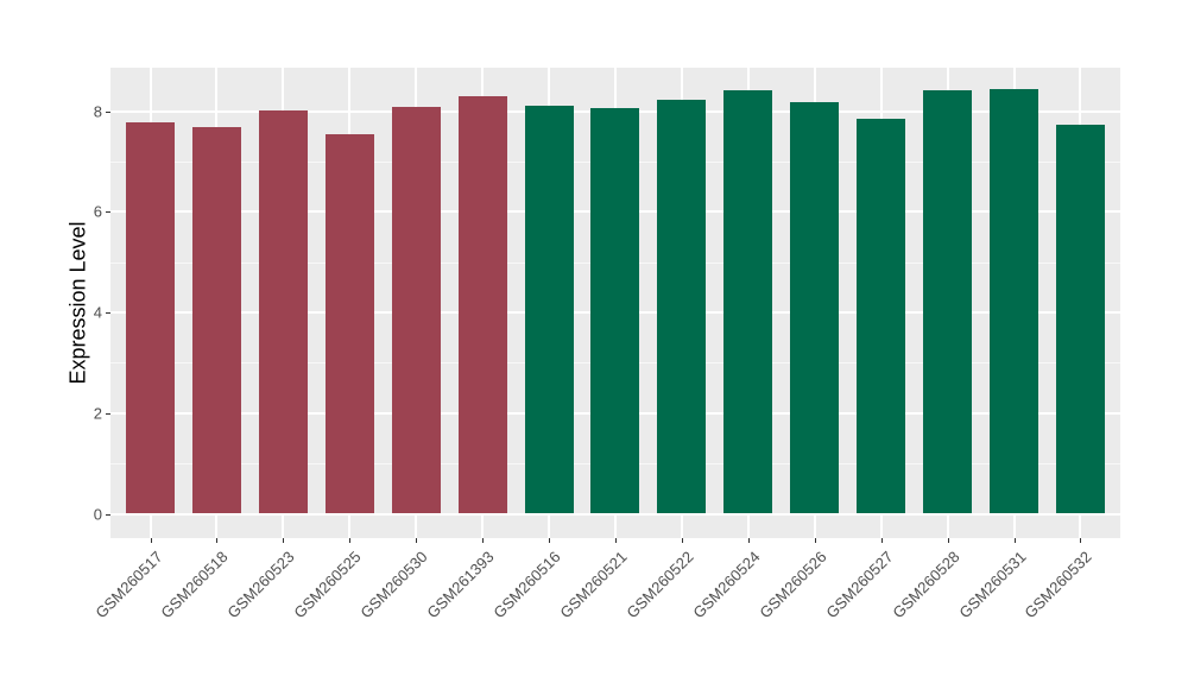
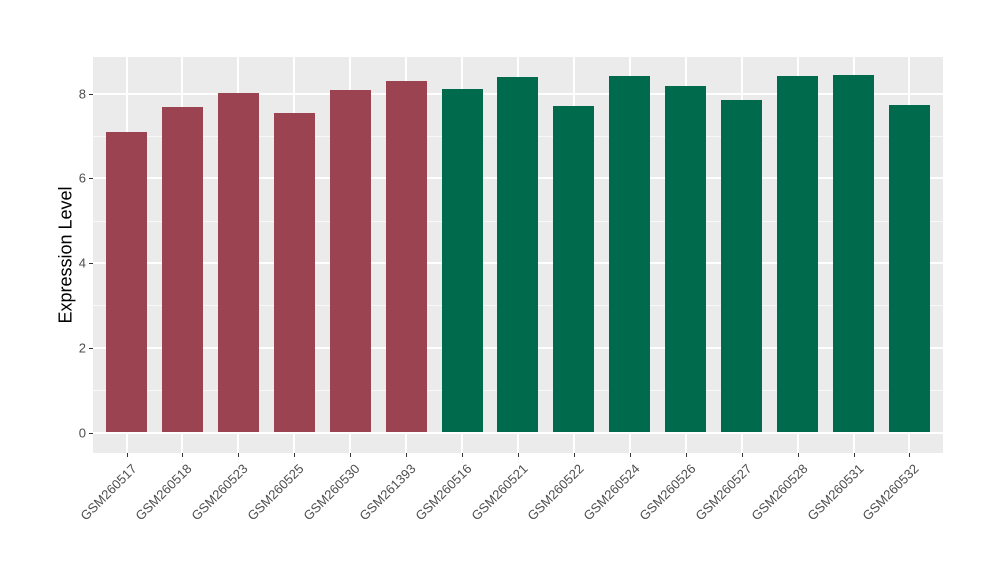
GSM260517: 7.8 -> 7.1
GSM260521: 8.1 -> 8.4
GSM260522: 8.2 -> 7.7
